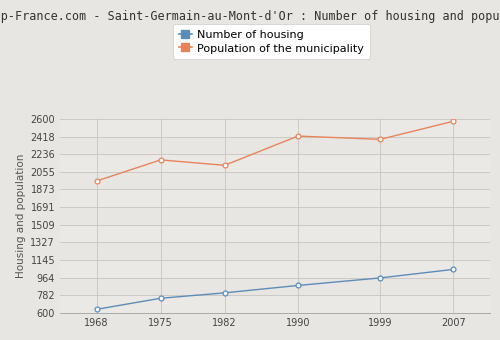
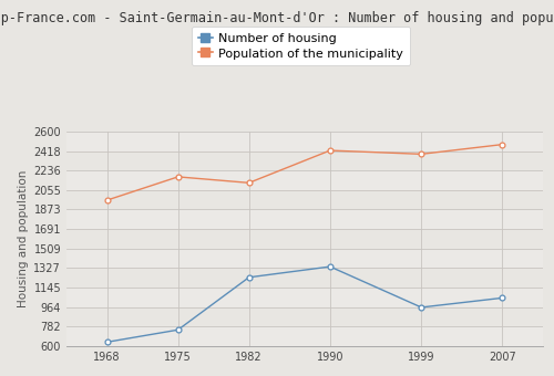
Number of housing/1982: 810 -> 1240
Number of housing/1990: 880 -> 1340
Population of the municipality/2007: 2580 -> 2480
